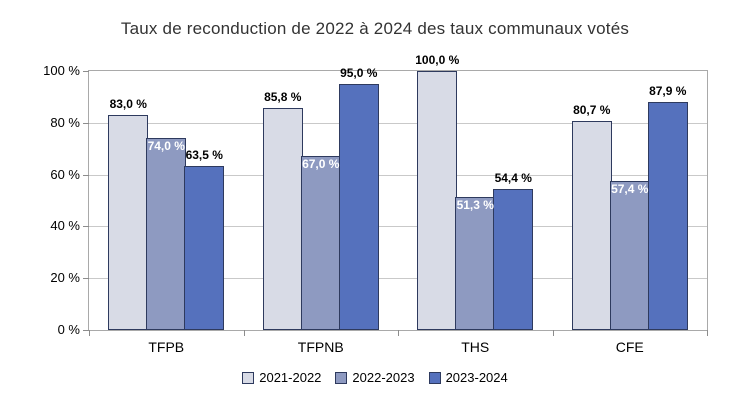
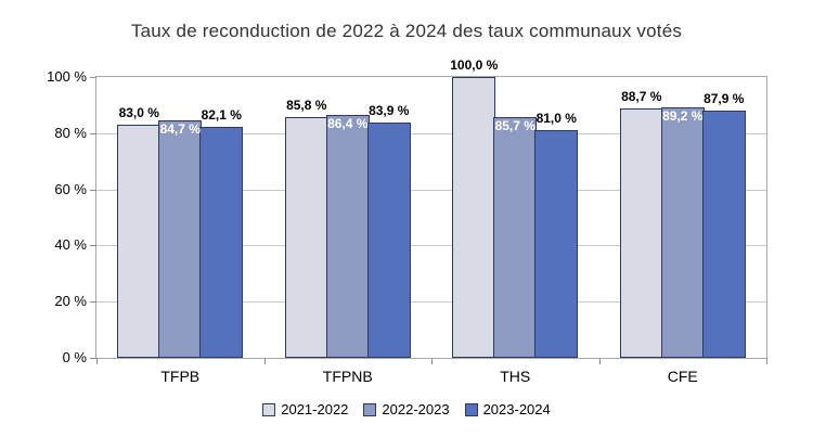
2022-2023/TFPB: 74,0 -> 84,7
2023-2024/TFPB: 63,5 -> 82,1
2022-2023/TFPNB: 67,0 -> 86,4
2023-2024/TFPNB: 95,0 -> 83,9
2022-2023/THS: 51,3 -> 85,7
2023-2024/THS: 54,4 -> 81,0
2021-2022/CFE: 80,7 -> 88,7
2022-2023/CFE: 57,4 -> 89,2
